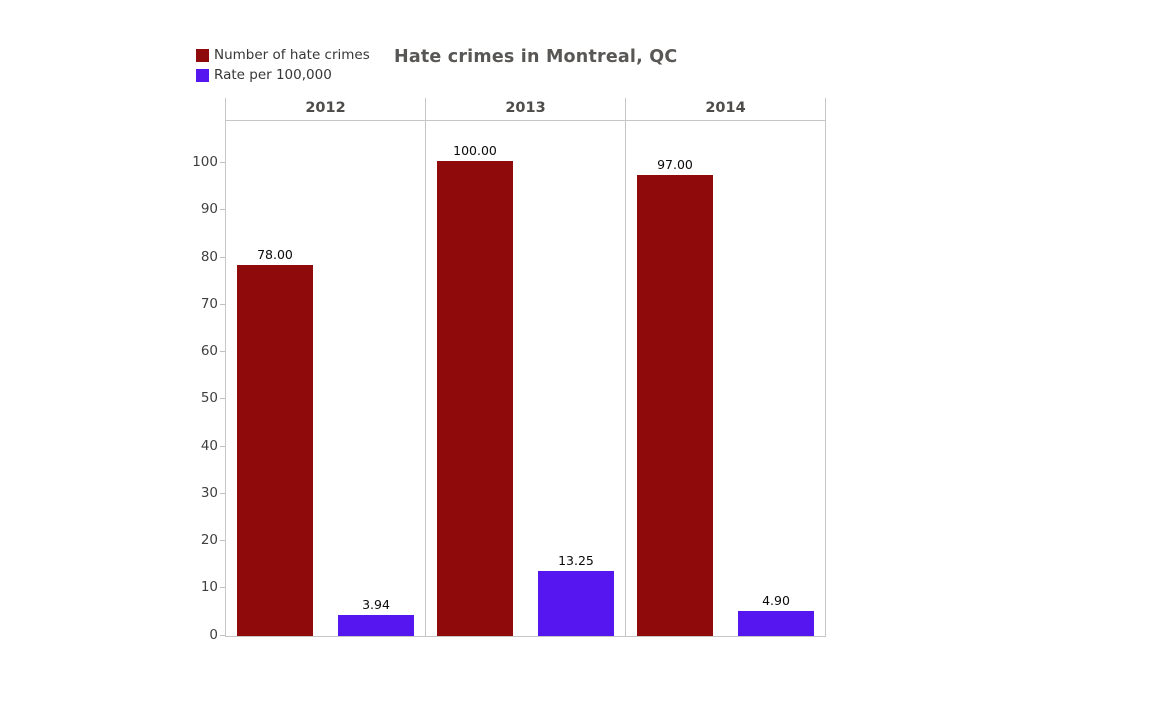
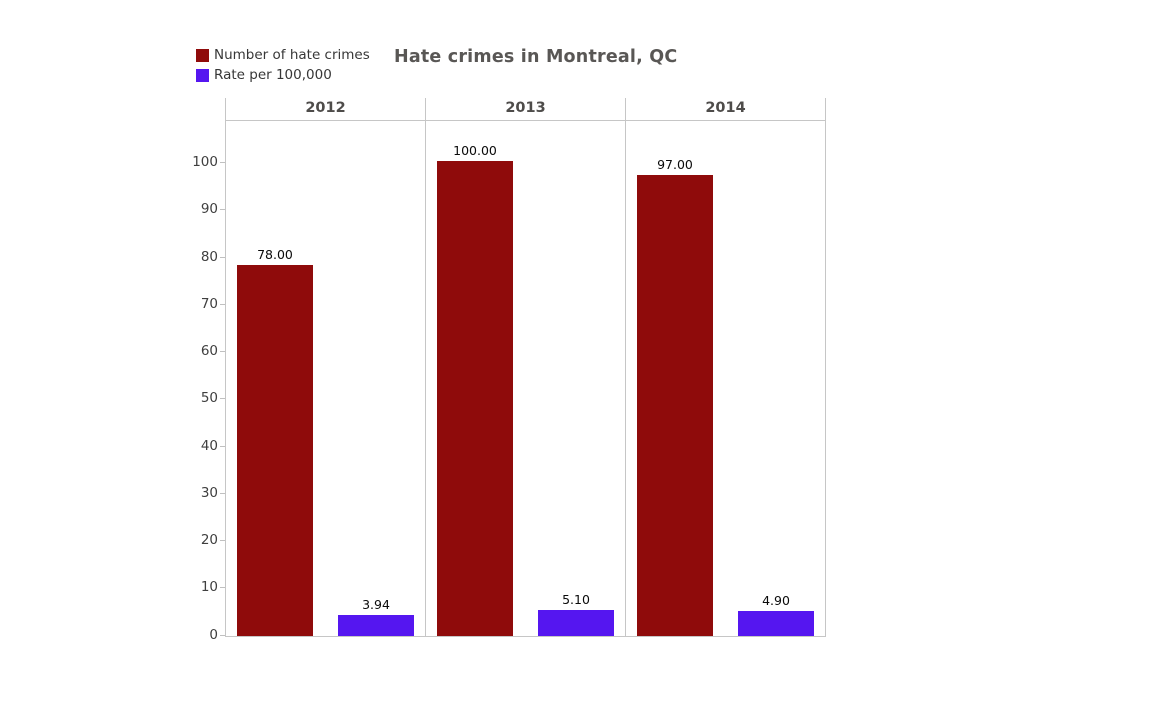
Rate per 100,000/2013: 13.25 -> 5.10
